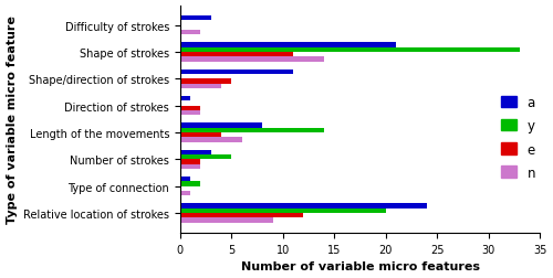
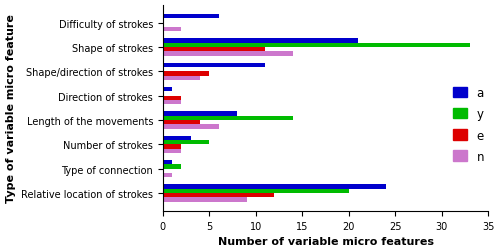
a/Difficulty of strokes: 3 -> 6
